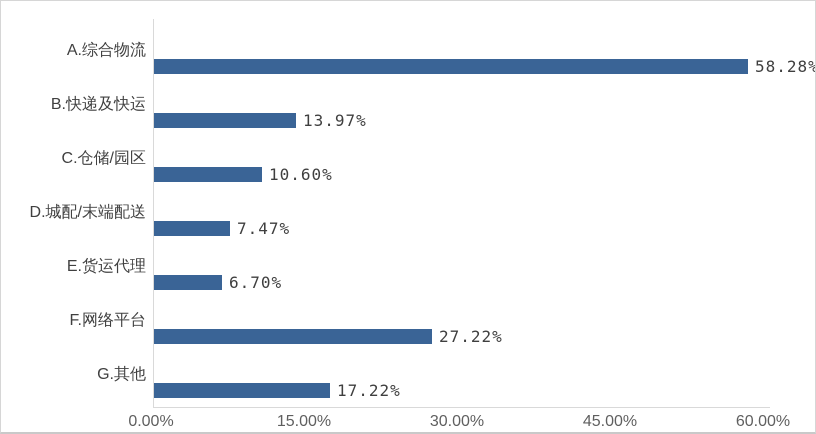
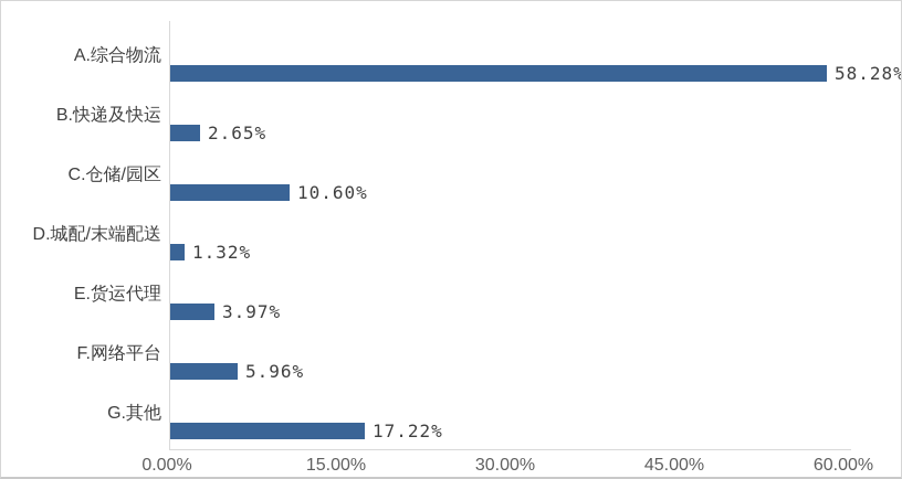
B.快递及快运: 13.97% -> 2.65%
D.城配/末端配送: 7.47% -> 1.32%
E.货运代理: 6.70% -> 3.97%
F.网络平台: 27.22% -> 5.96%
